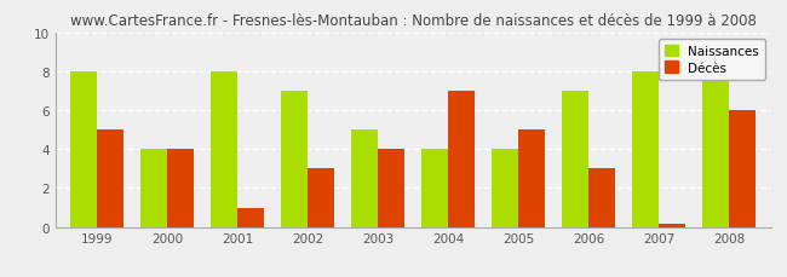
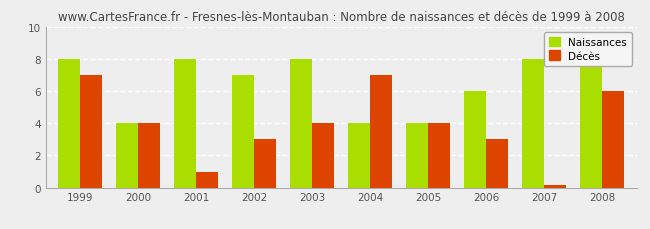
Décès/1999: 5.0 -> 7.0
Naissances/2003: 5 -> 8
Décès/2005: 5.0 -> 4.0
Naissances/2006: 7 -> 6
